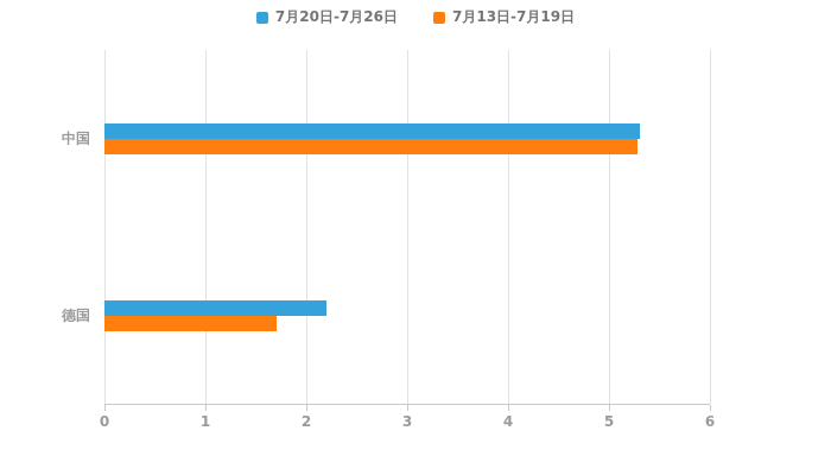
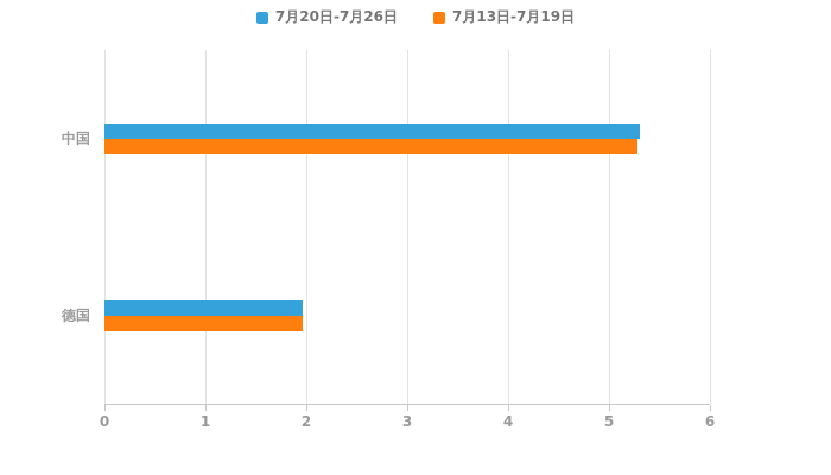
7月20日-7月26日/德国: 2.2 -> 2.0
7月13日-7月19日/德国: 1.7 -> 2.0
